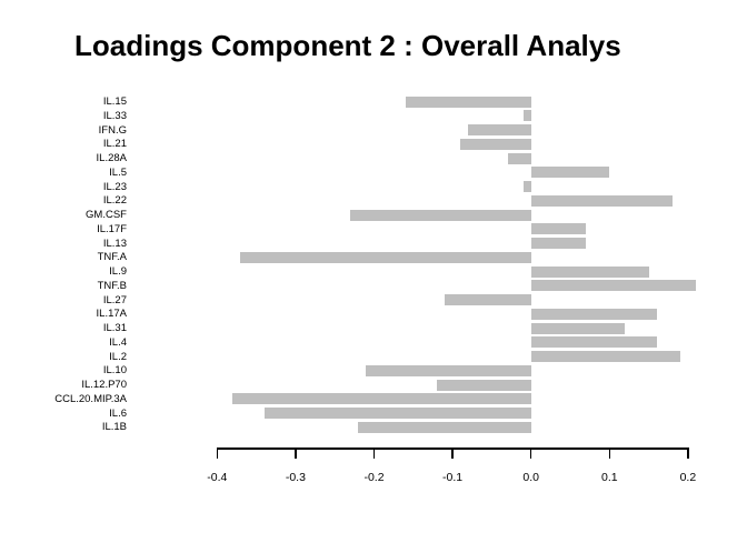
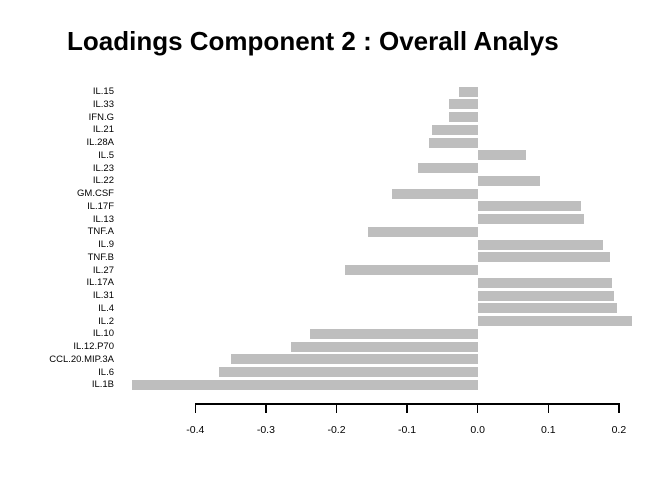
IL.15: -0.16 -> -0.03
IL.33: -0.01 -> -0.04
IFN.G: -0.08 -> -0.04
IL.21: -0.09 -> -0.07
IL.28A: -0.03 -> -0.07
IL.5: 0.10 -> 0.07
IL.23: -0.01 -> -0.08
IL.22: 0.18 -> 0.09
GM.CSF: -0.23 -> -0.12
IL.17F: 0.07 -> 0.15
IL.13: 0.07 -> 0.15
TNF.A: -0.37 -> -0.15
IL.9: 0.15 -> 0.18
TNF.B: 0.21 -> 0.19
IL.27: -0.11 -> -0.19
IL.17A: 0.16 -> 0.19
IL.31: 0.12 -> 0.19
IL.4: 0.16 -> 0.20
IL.2: 0.19 -> 0.22
IL.10: -0.21 -> -0.24
IL.12.P70: -0.12 -> -0.26
CCL.20.MIP.3A: -0.38 -> -0.35
IL.6: -0.34 -> -0.37
IL.1B: -0.22 -> -0.49
